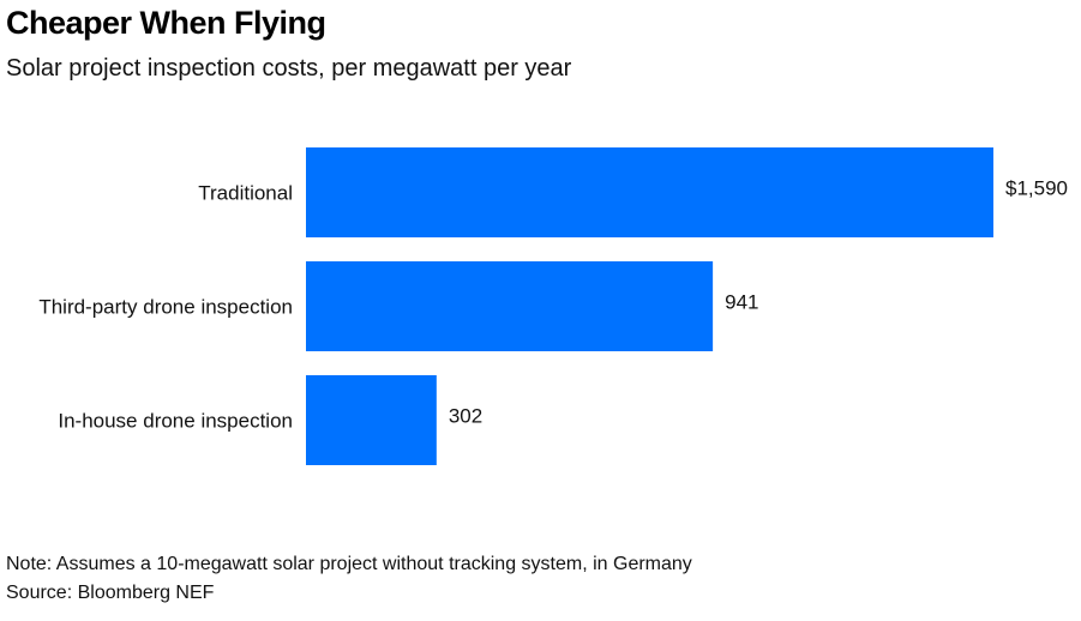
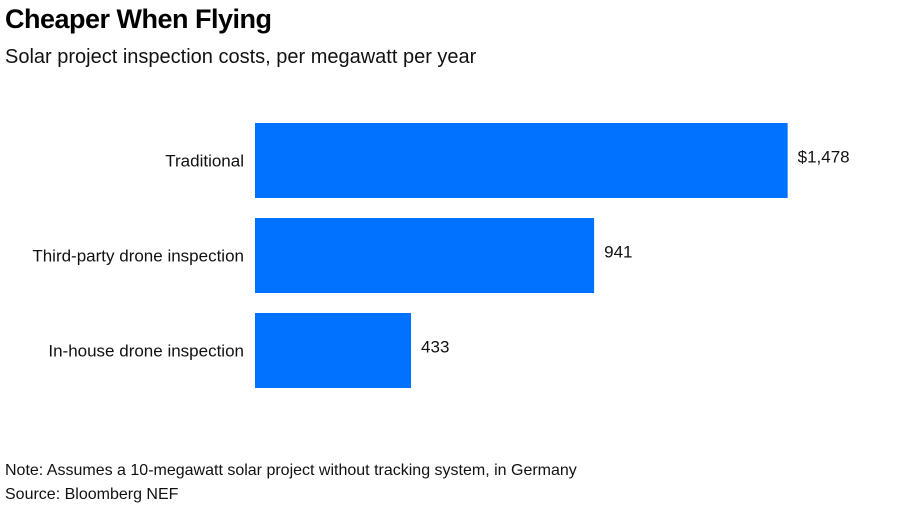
Traditional: $1,590 -> $1,478
In-house drone inspection: 302 -> 433
